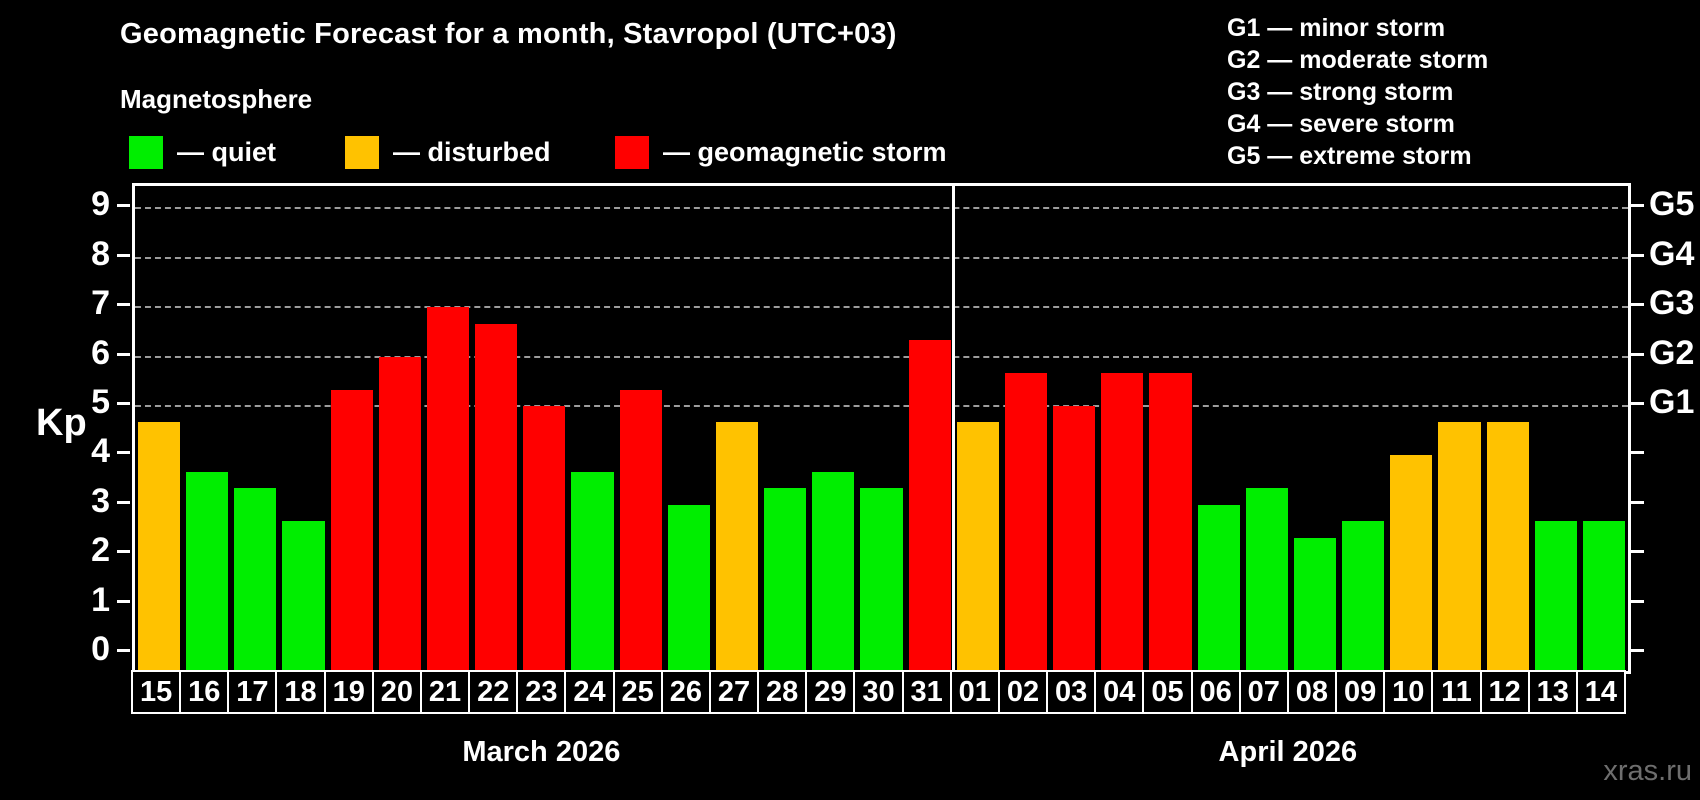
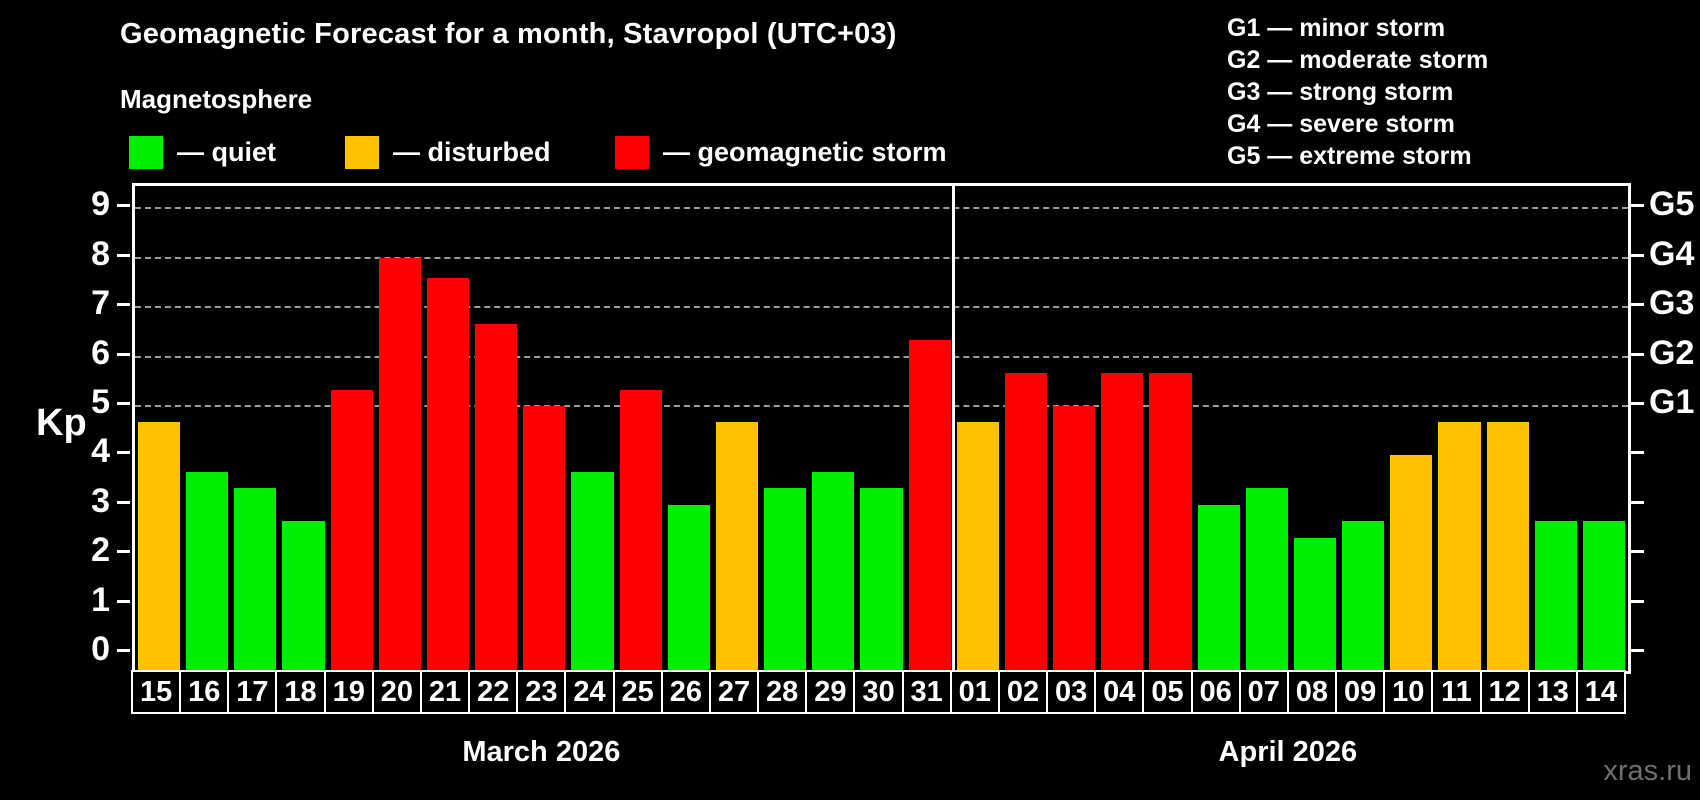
20: 6.0 -> 8.0
21: 7.0 -> 7.6
